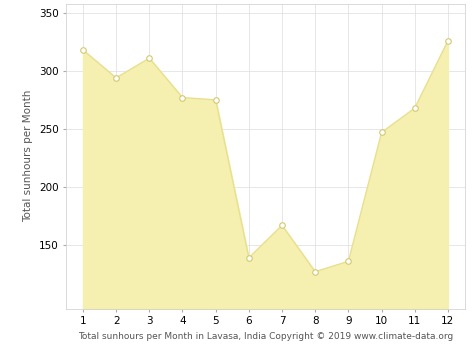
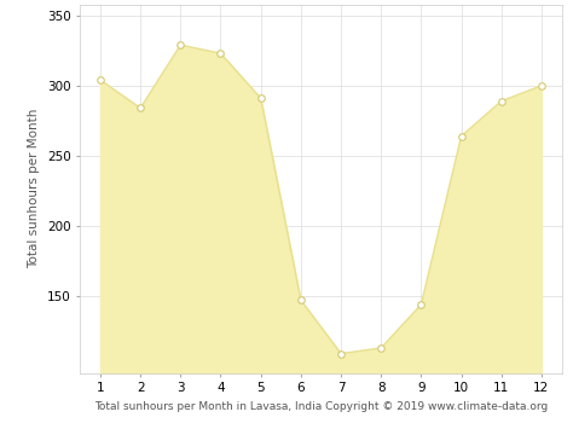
1: 318 -> 304
2: 294 -> 284
3: 311 -> 329
4: 277 -> 323
5: 275 -> 291
6: 139 -> 147
7: 167 -> 109
8: 127 -> 113
9: 136 -> 144
10: 247 -> 264
11: 268 -> 289
12: 326 -> 300
